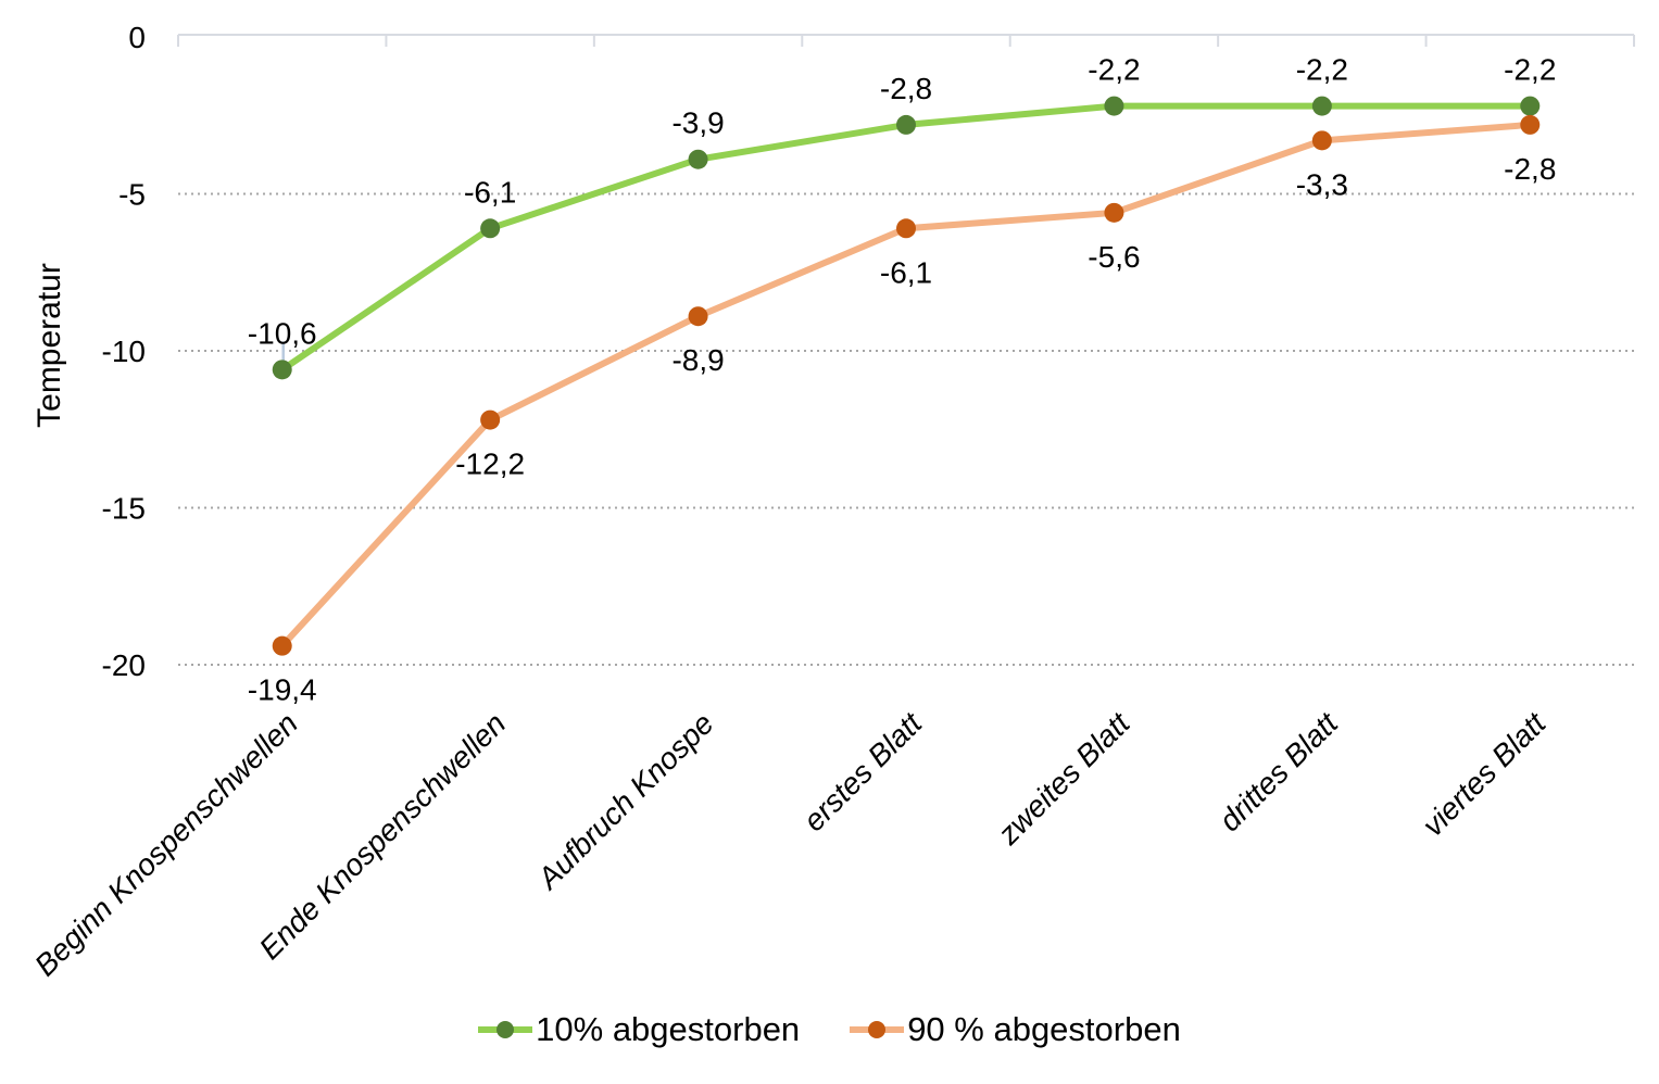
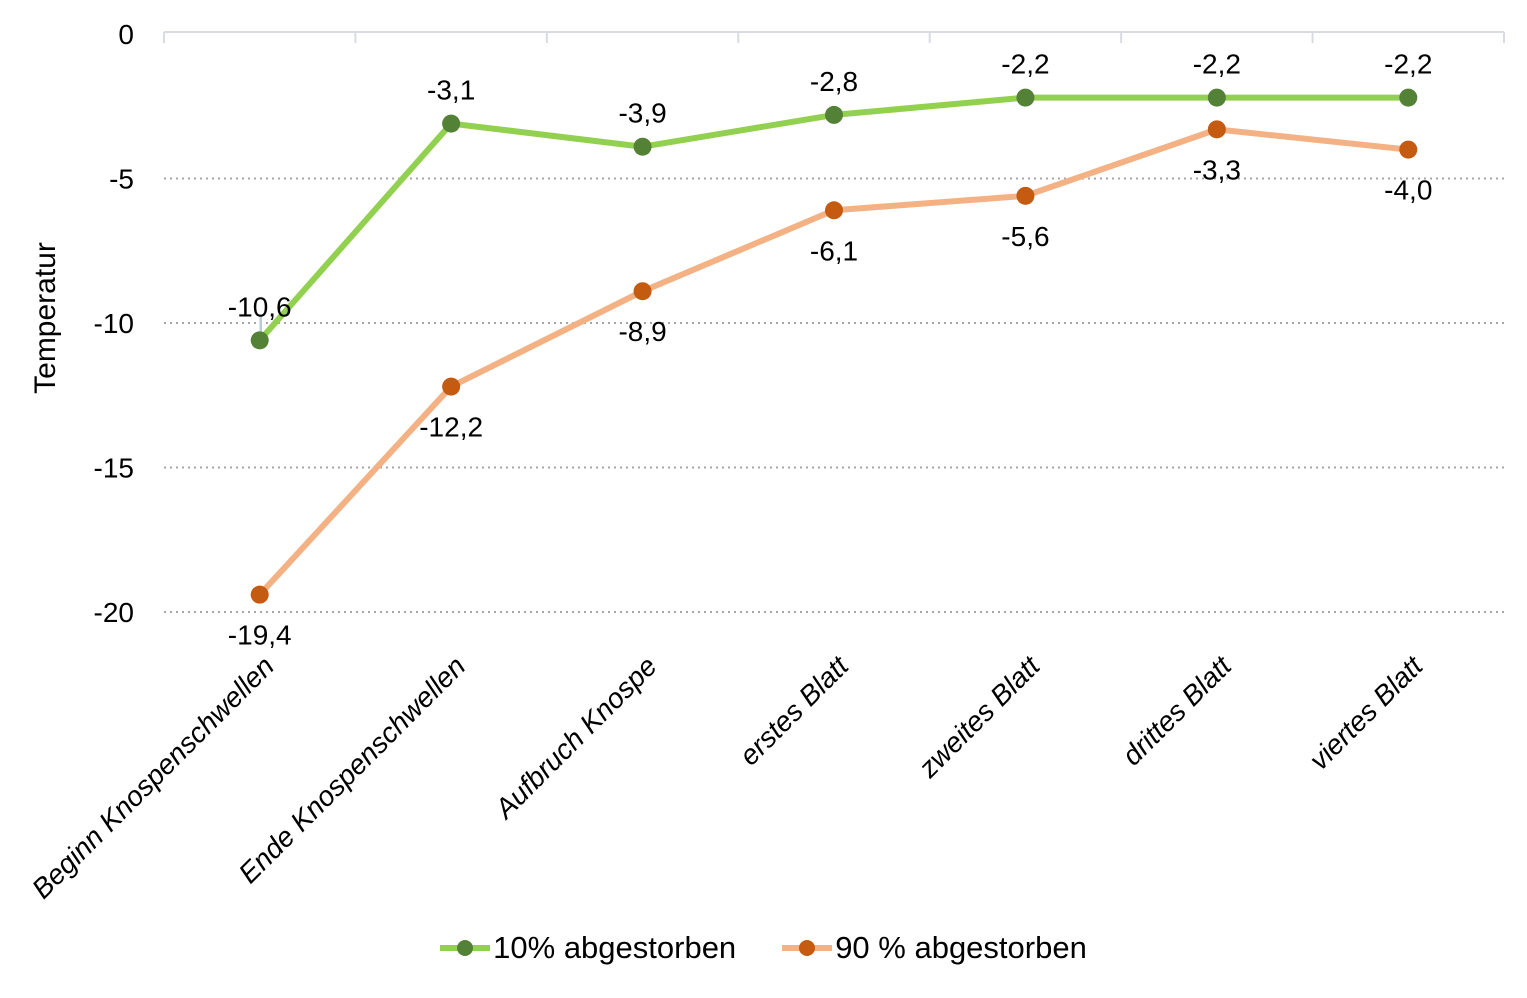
10% abgestorben/Ende Knospenschwellen: -6,1 -> -3,1
90 % abgestorben/viertes Blatt: -2,8 -> -4,0
